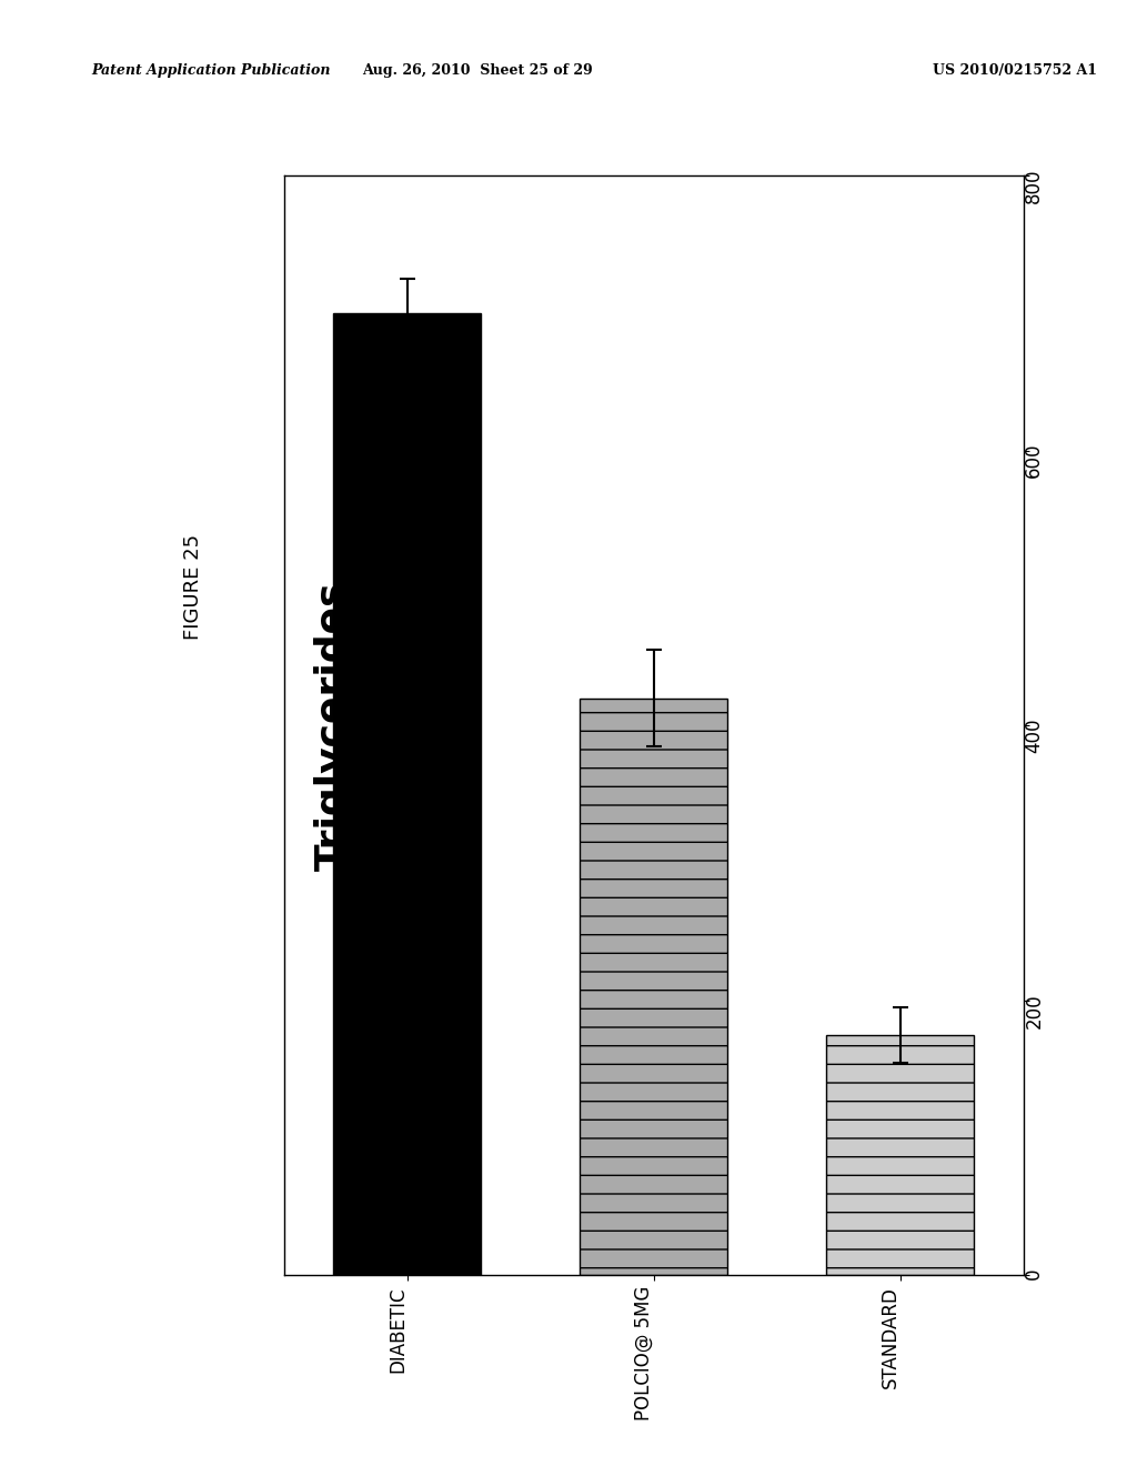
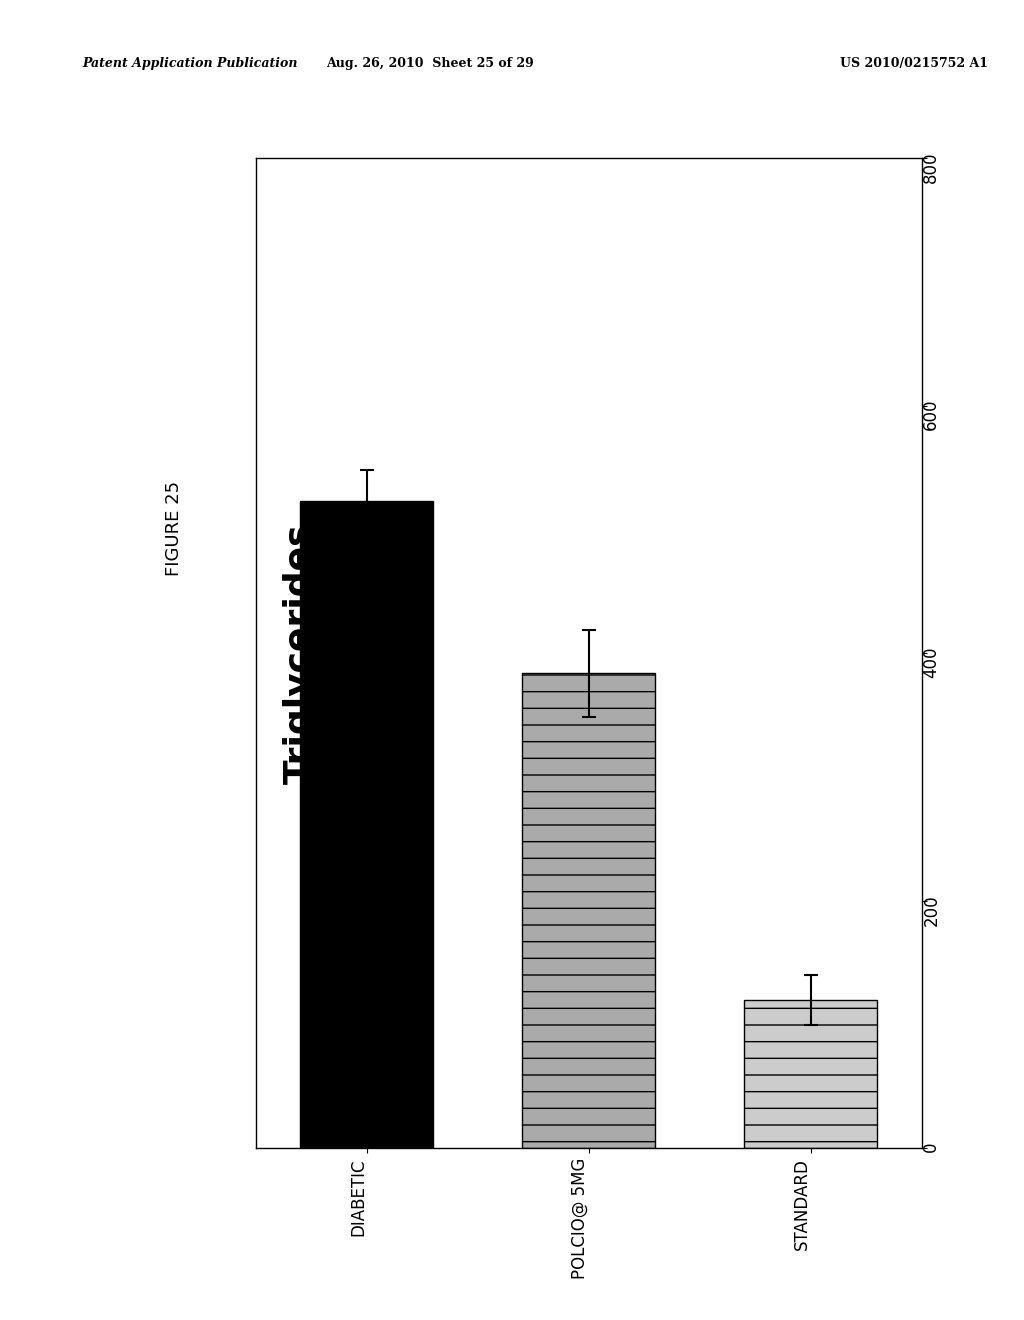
DIABETIC: 700 -> 523
POLCIO@ 5MG: 420 -> 384
STANDARD: 175 -> 120
